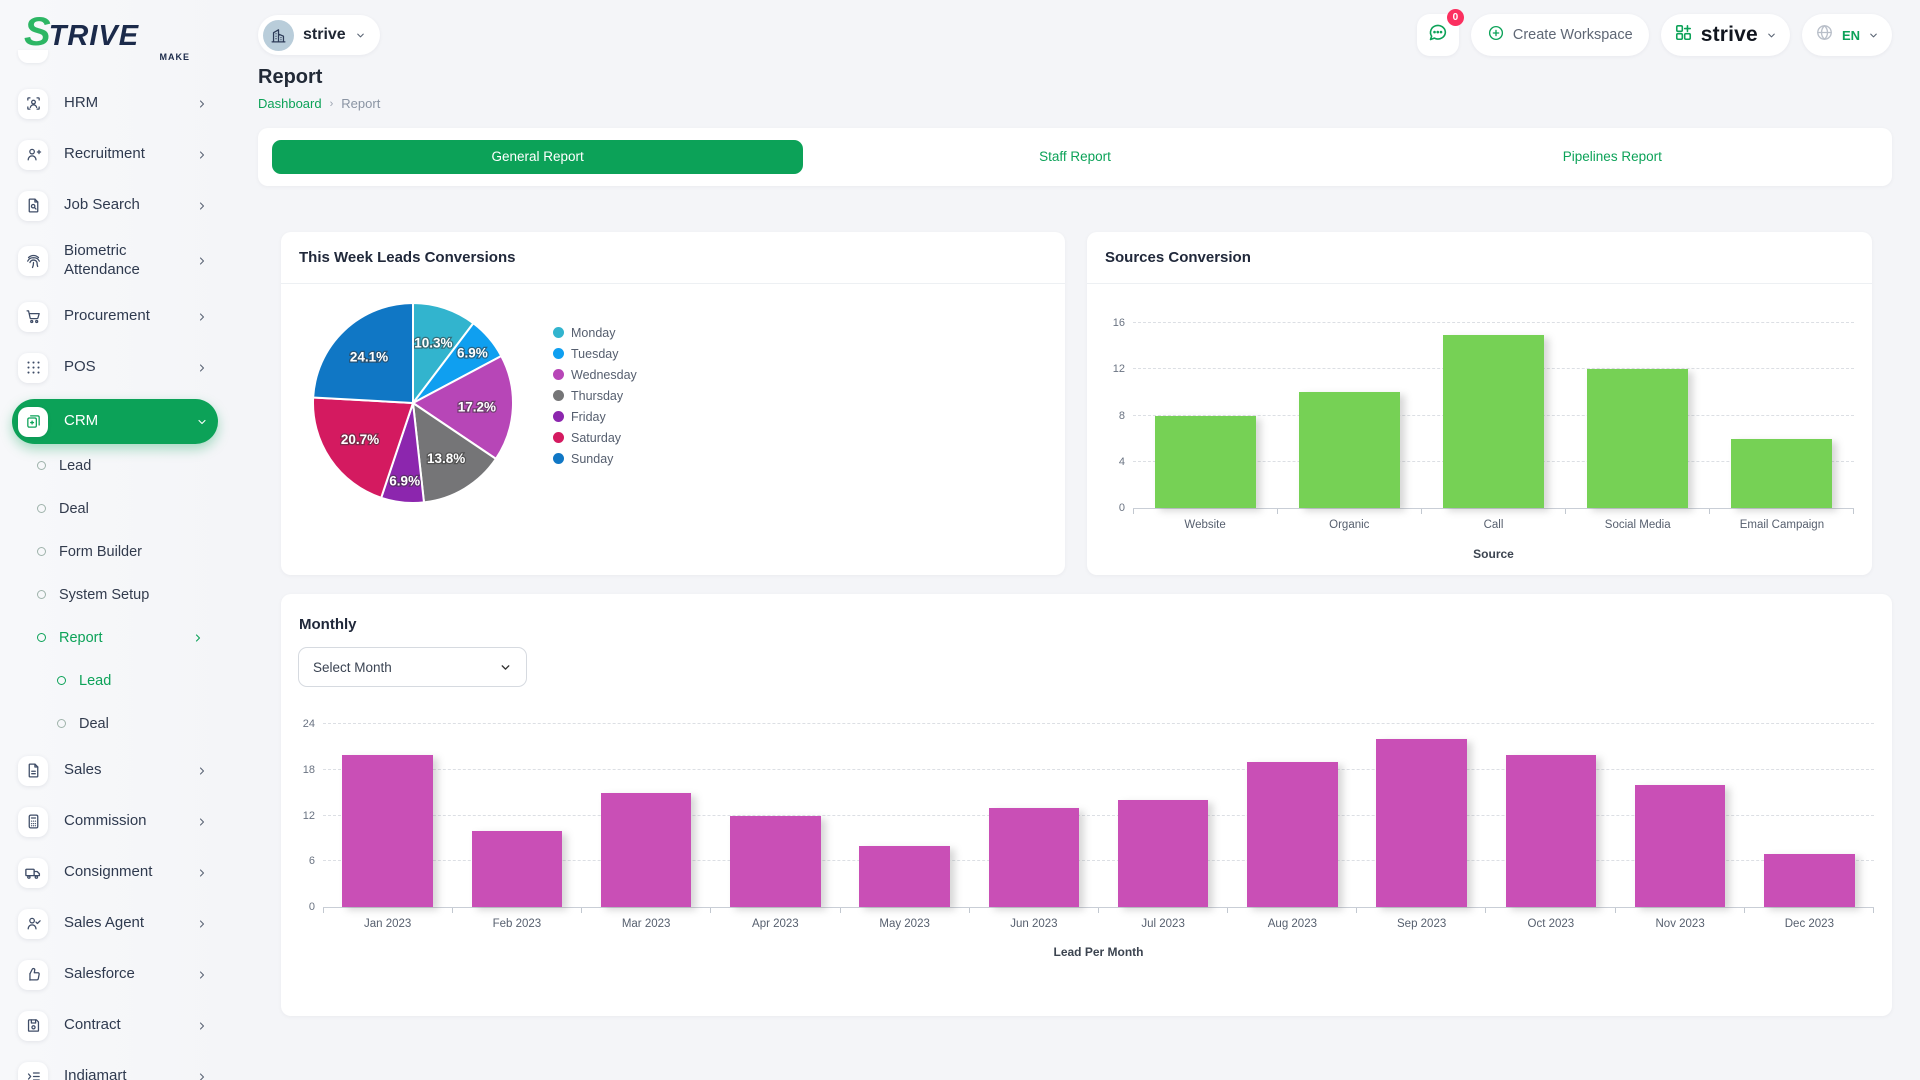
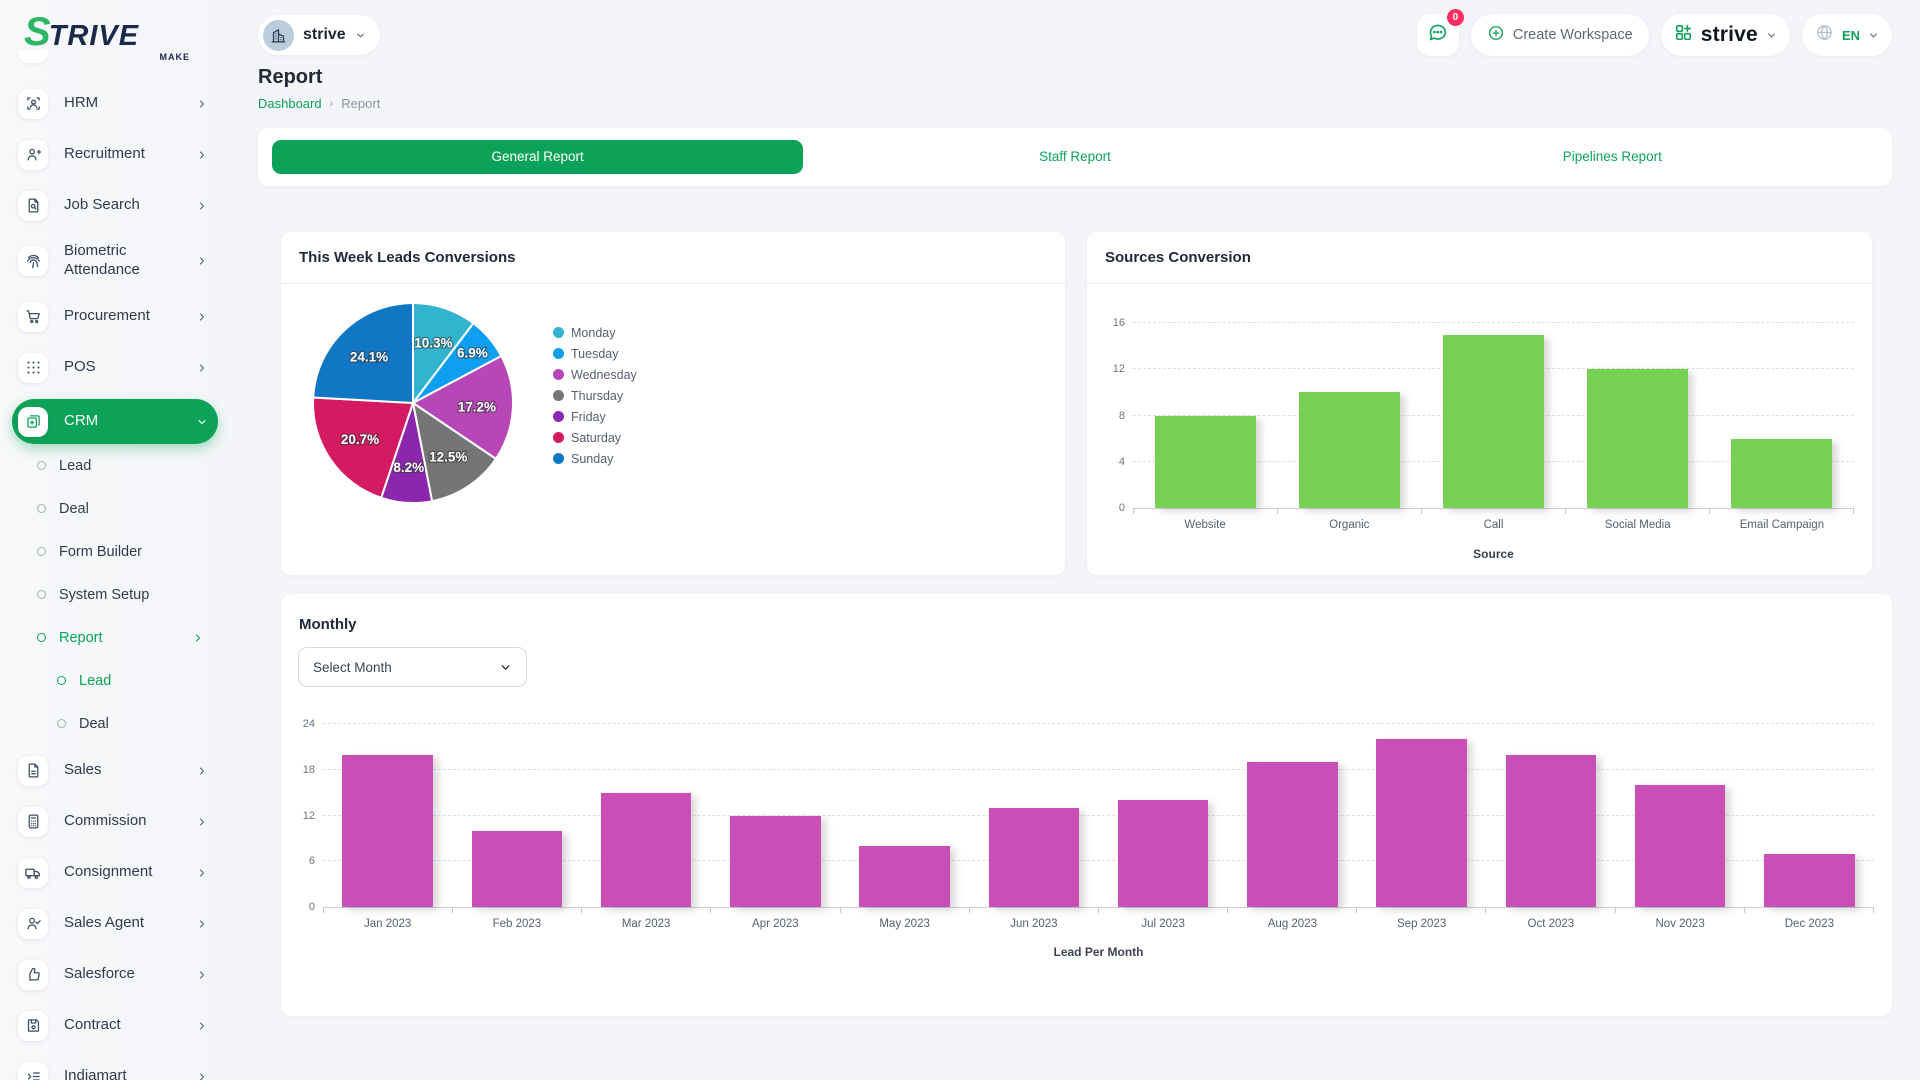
This Week Leads Conversions/Thursday: 13.8% -> 12.5%
This Week Leads Conversions/Friday: 6.9% -> 8.2%
